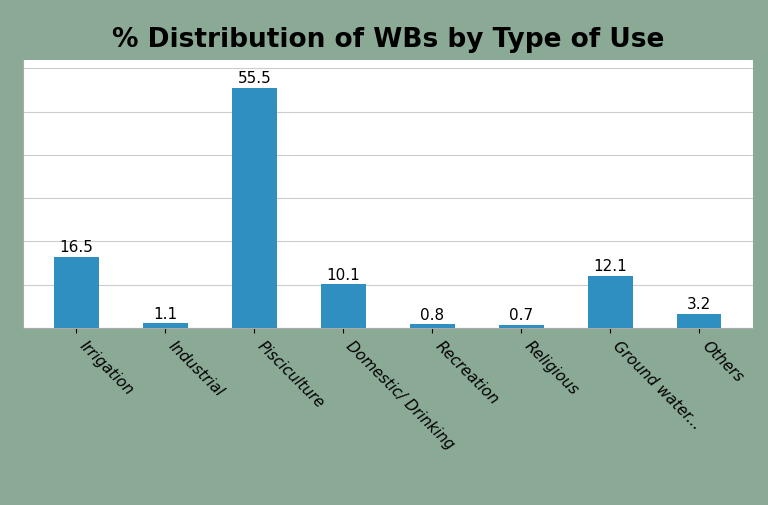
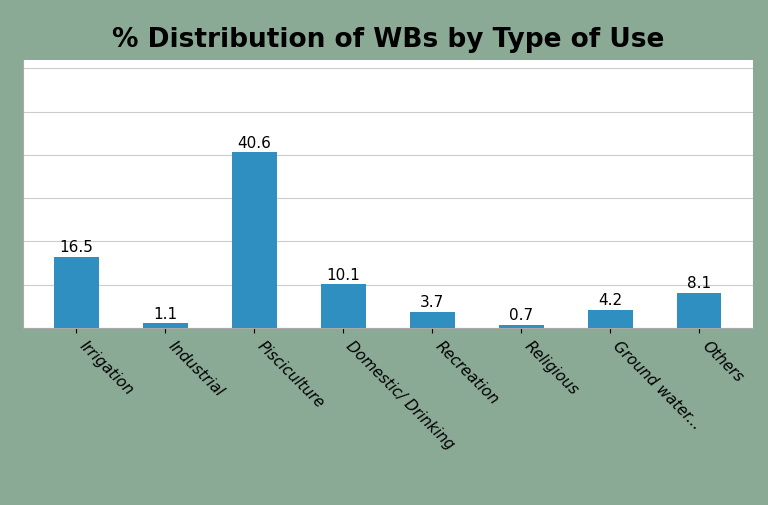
Pisciculture: 55.5 -> 40.6
Recreation: 0.8 -> 3.7
Ground water...: 12.1 -> 4.2
Others: 3.2 -> 8.1
